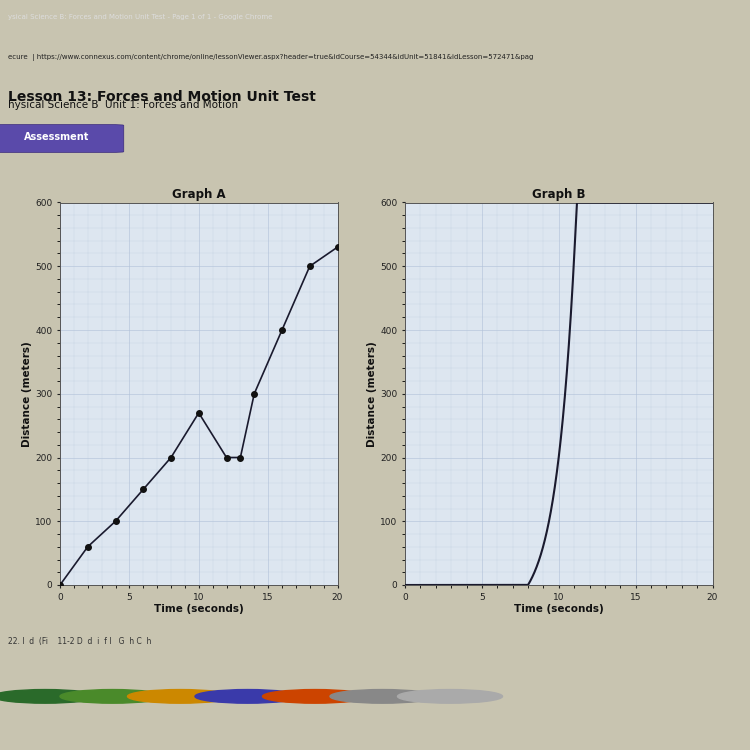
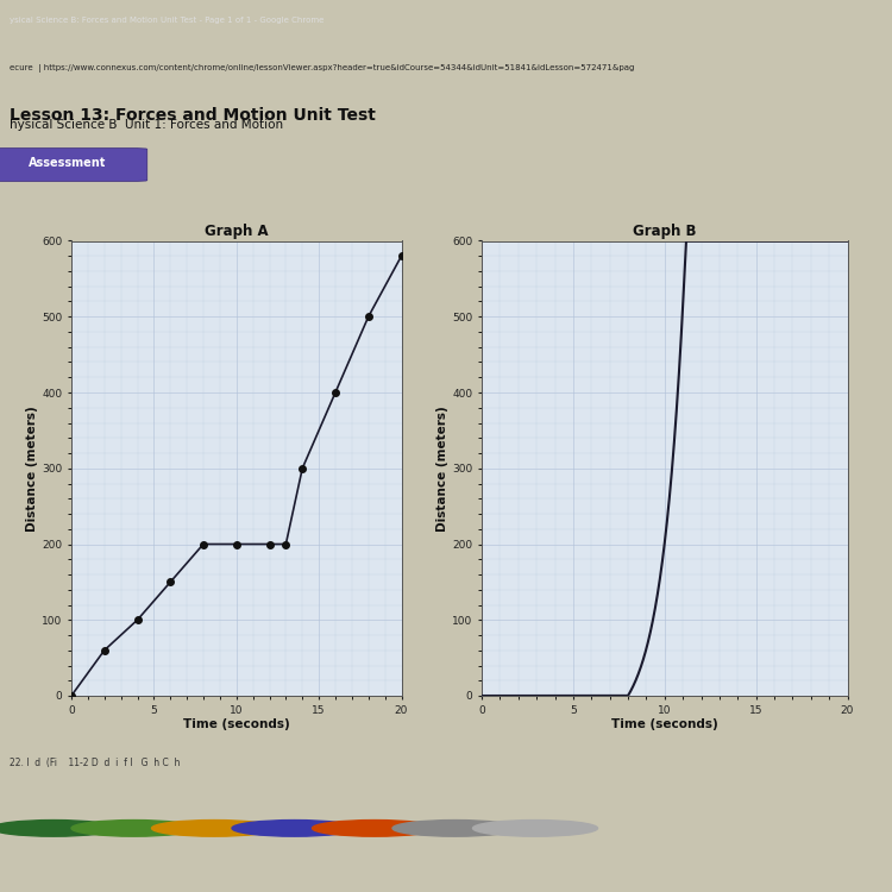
Graph A/10: 270 -> 200
Graph A/20: 530 -> 580
